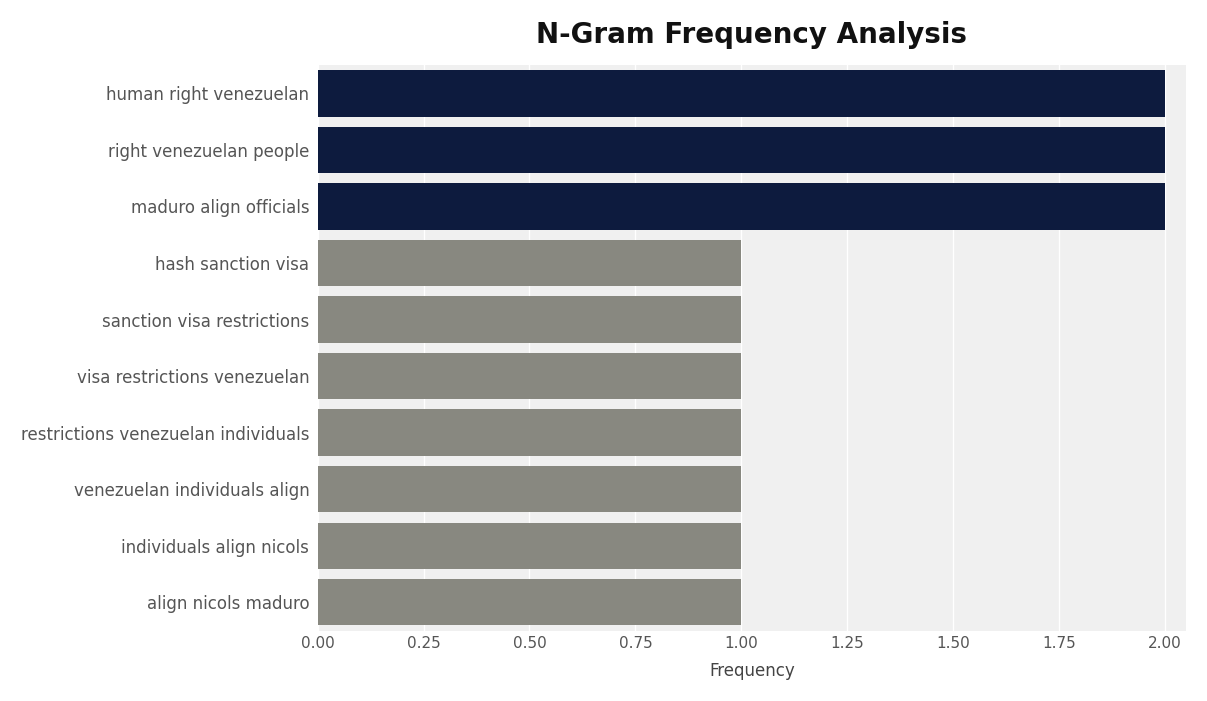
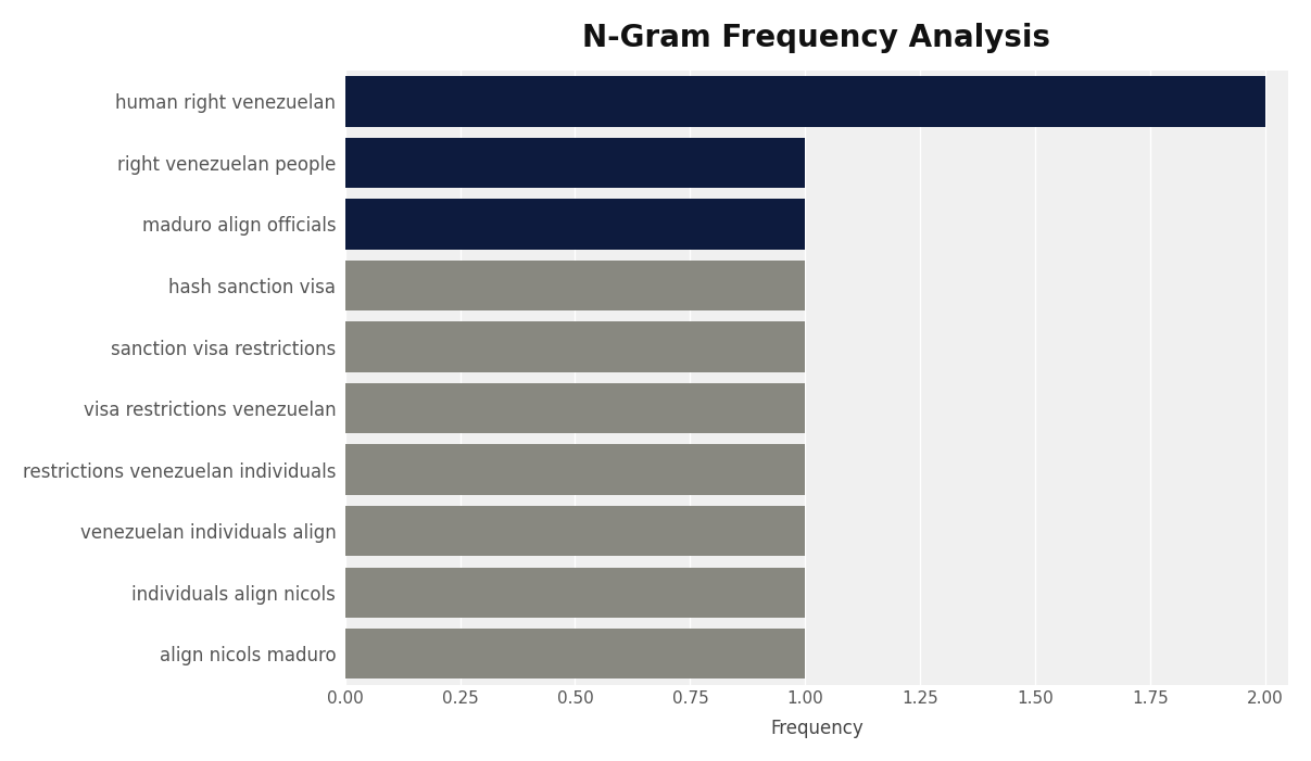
right venezuelan people: 2 -> 1
maduro align officials: 2 -> 1
